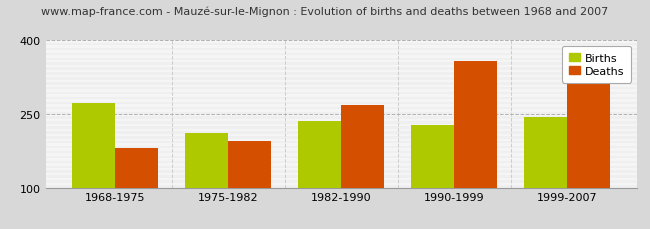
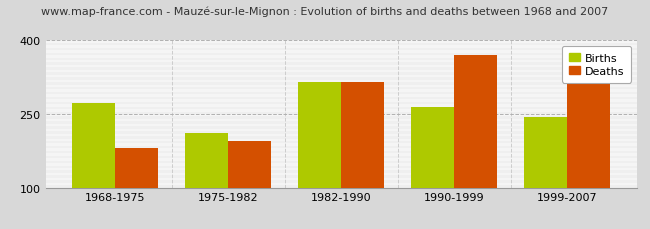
Births/1982-1990: 236 -> 315
Deaths/1982-1990: 268 -> 315
Births/1990-1999: 228 -> 265
Deaths/1990-1999: 358 -> 370
